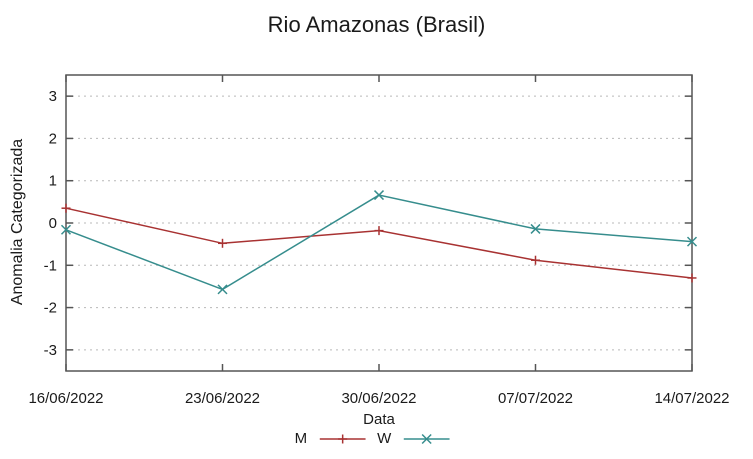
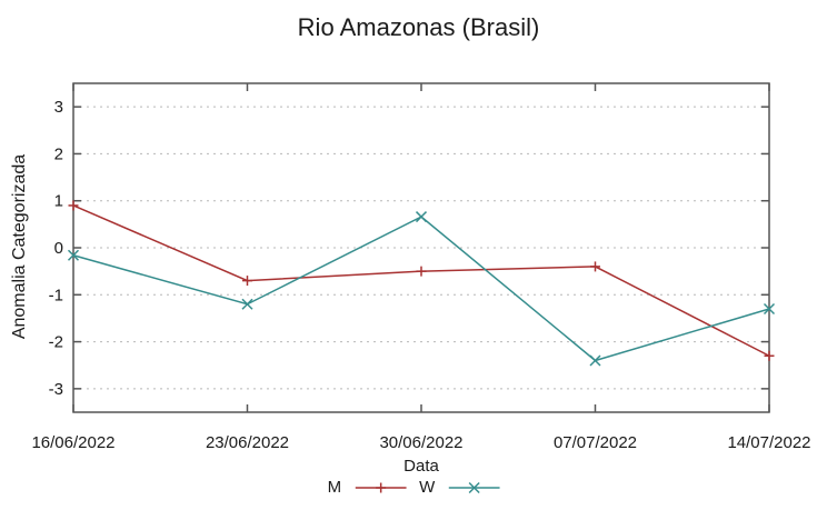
M/16/06/2022: 0.3 -> 0.9
M/23/06/2022: -0.5 -> -0.7
W/23/06/2022: -1.6 -> -1.2
M/30/06/2022: -0.2 -> -0.5
M/07/07/2022: -0.9 -> -0.4
W/07/07/2022: -0.1 -> -2.4
M/14/07/2022: -1.3 -> -2.3
W/14/07/2022: -0.4 -> -1.3
